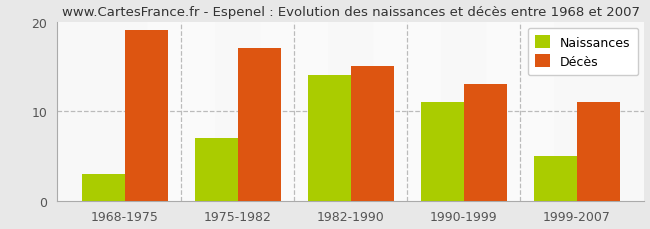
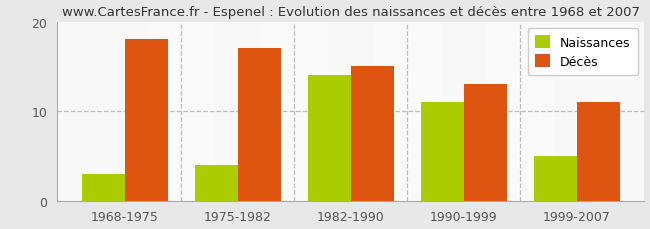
Décès/1968-1975: 19 -> 18
Naissances/1975-1982: 7 -> 4
